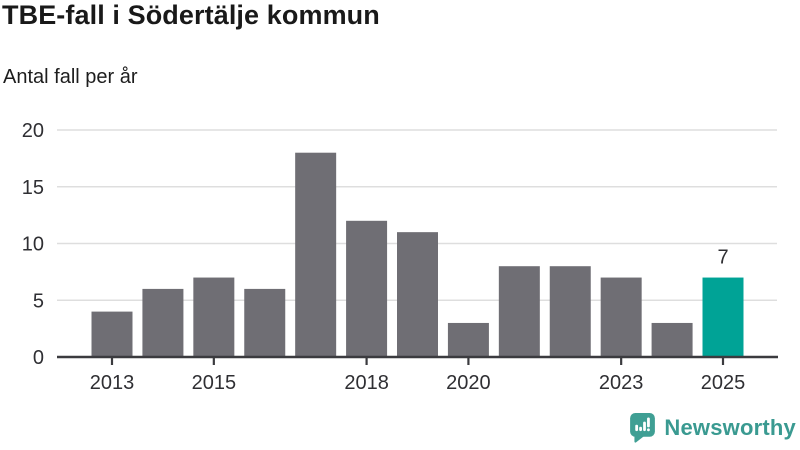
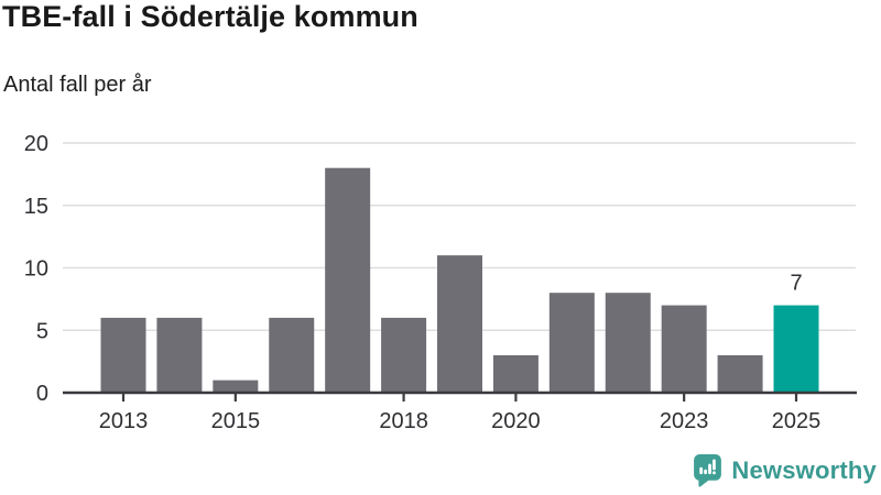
2013: 4 -> 6
2015: 7 -> 1
2018: 12 -> 6
